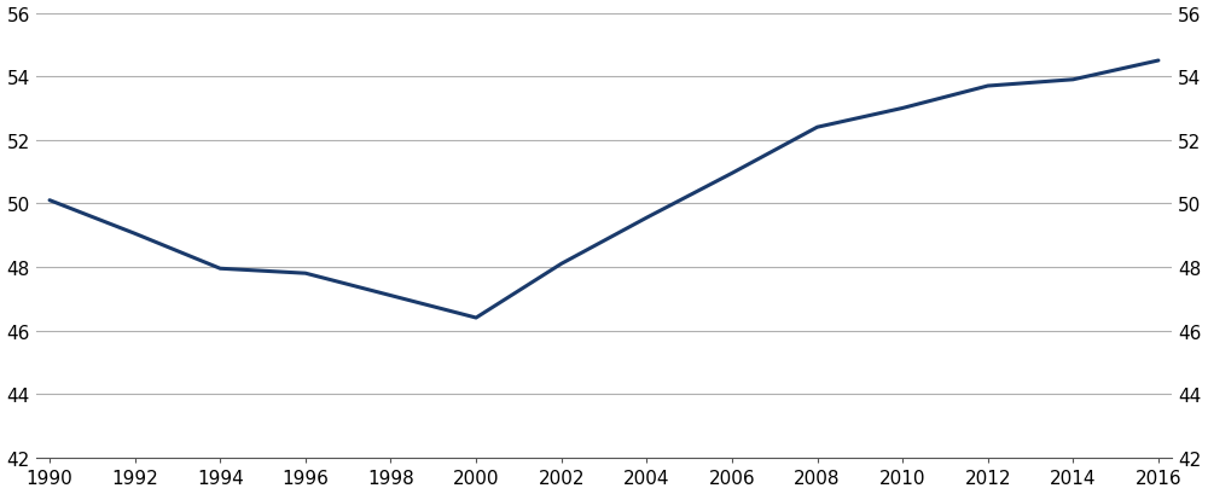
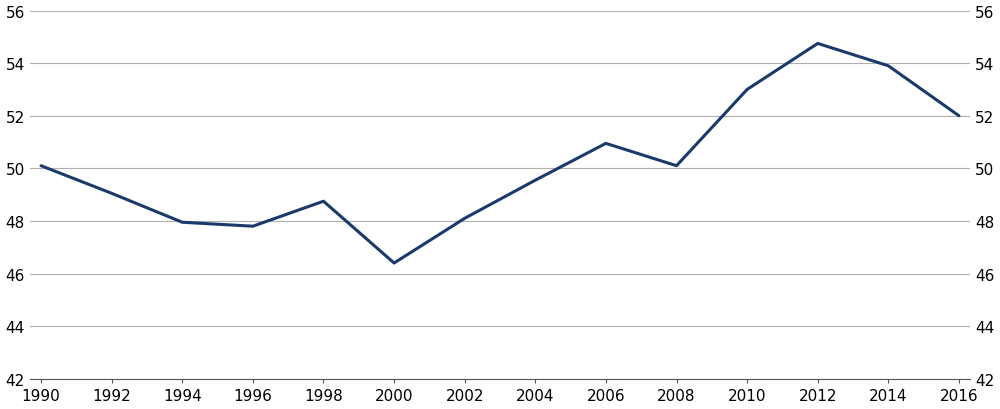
1998: 47.10 -> 48.75
2008: 52.40 -> 50.10
2012: 53.70 -> 54.75
2016: 54.50 -> 52.00
